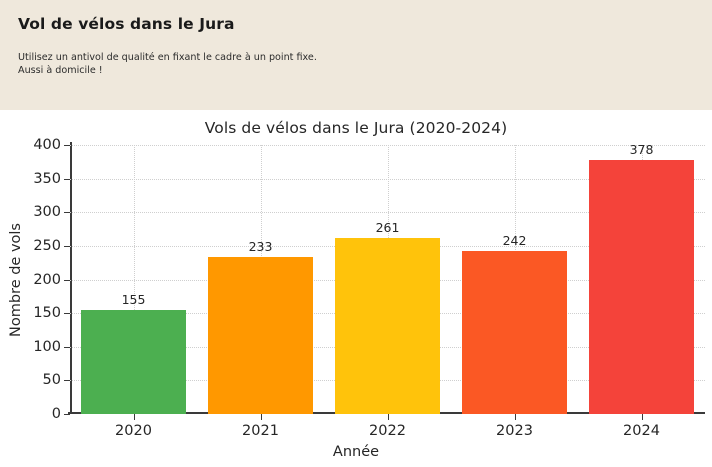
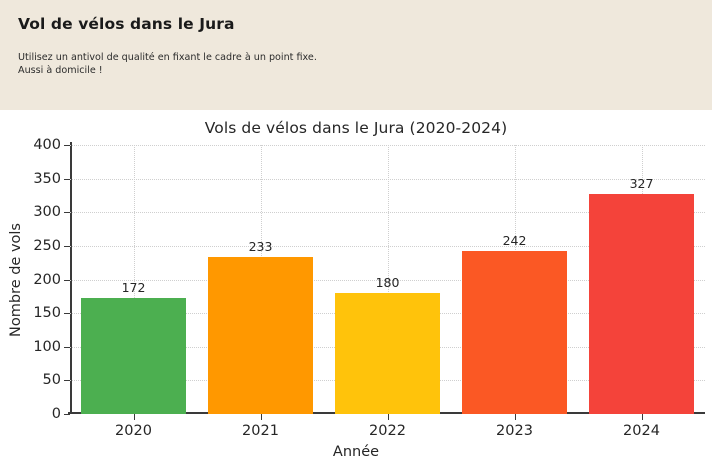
2020: 155 -> 172
2022: 261 -> 180
2024: 378 -> 327
